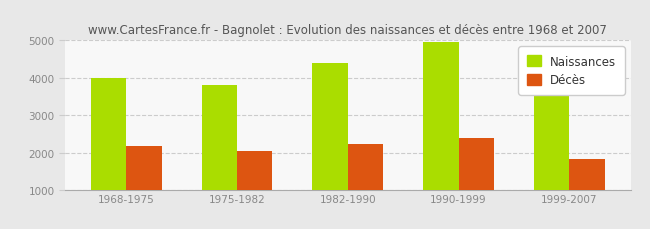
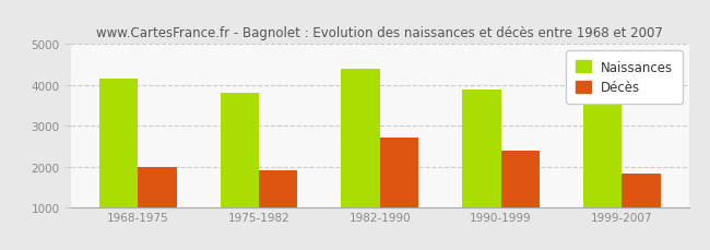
Naissances/1968-1975: 4000 -> 4150
Décès/1968-1975: 2180 -> 2000
Décès/1975-1982: 2040 -> 1900
Décès/1982-1990: 2230 -> 2700
Naissances/1990-1999: 4950 -> 3900
